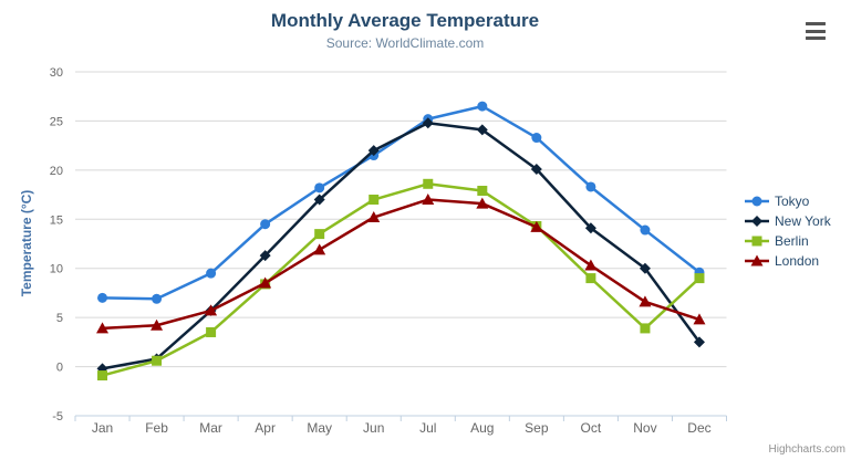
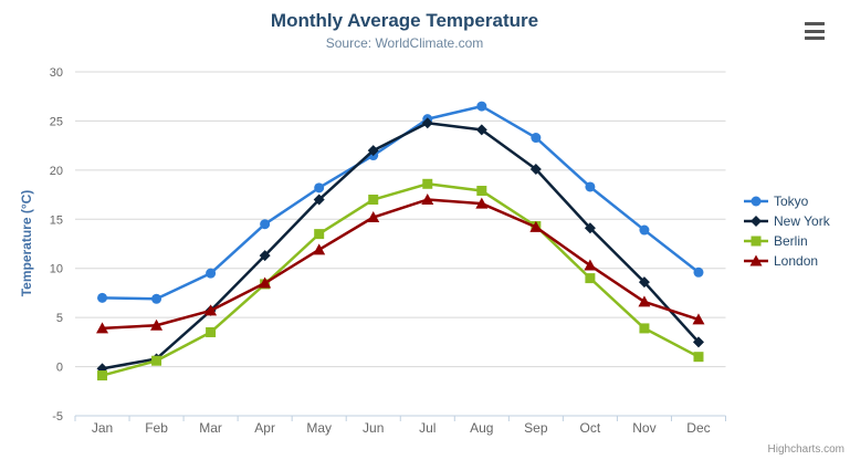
New York/Nov: 10 -> 9
Berlin/Dec: 9 -> 1
